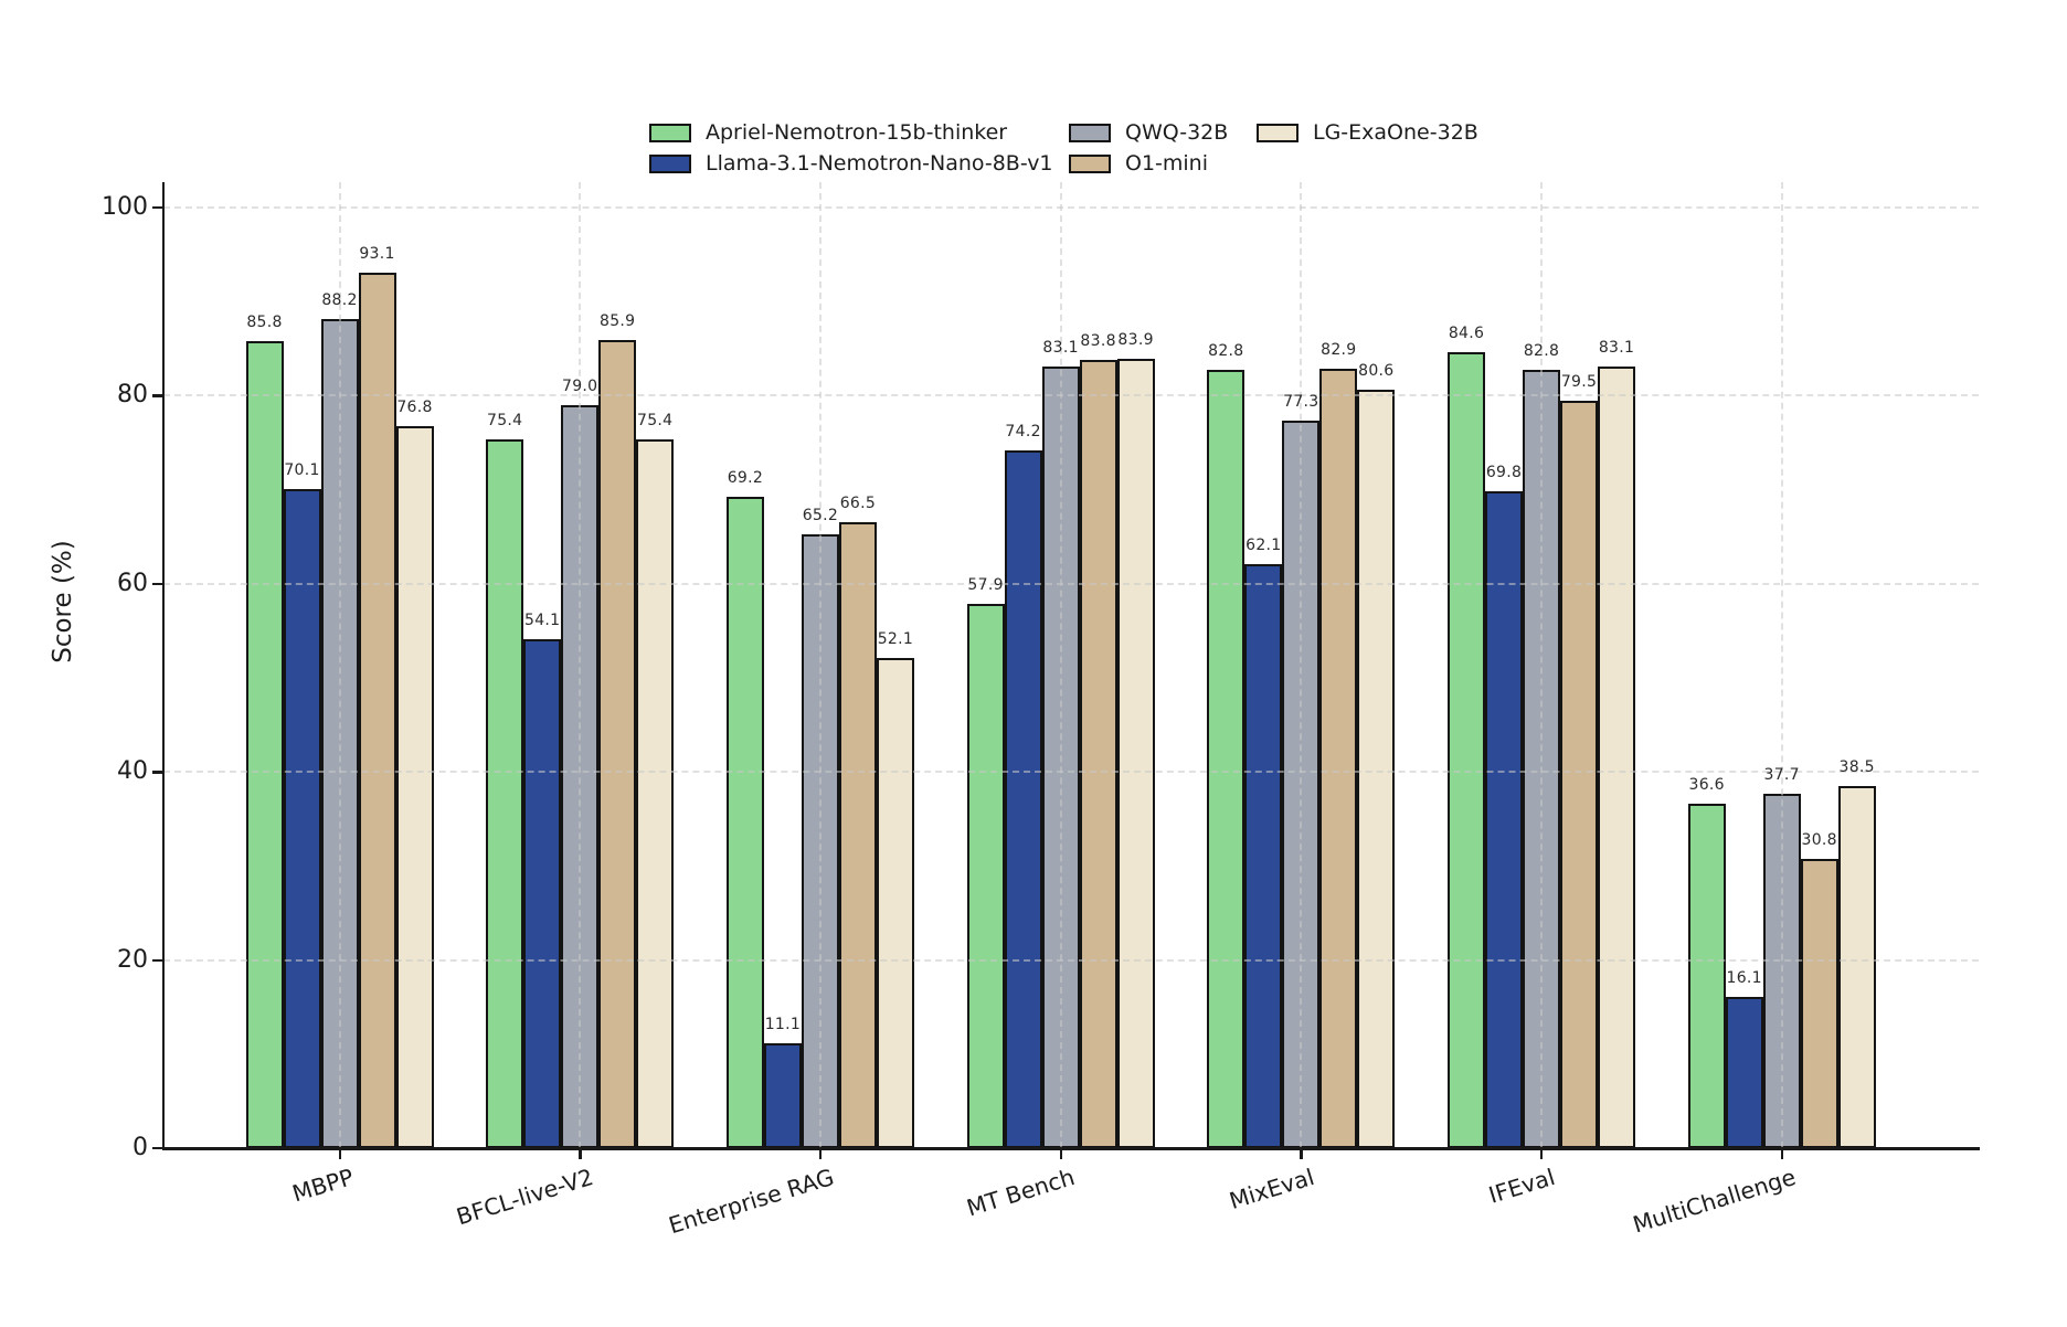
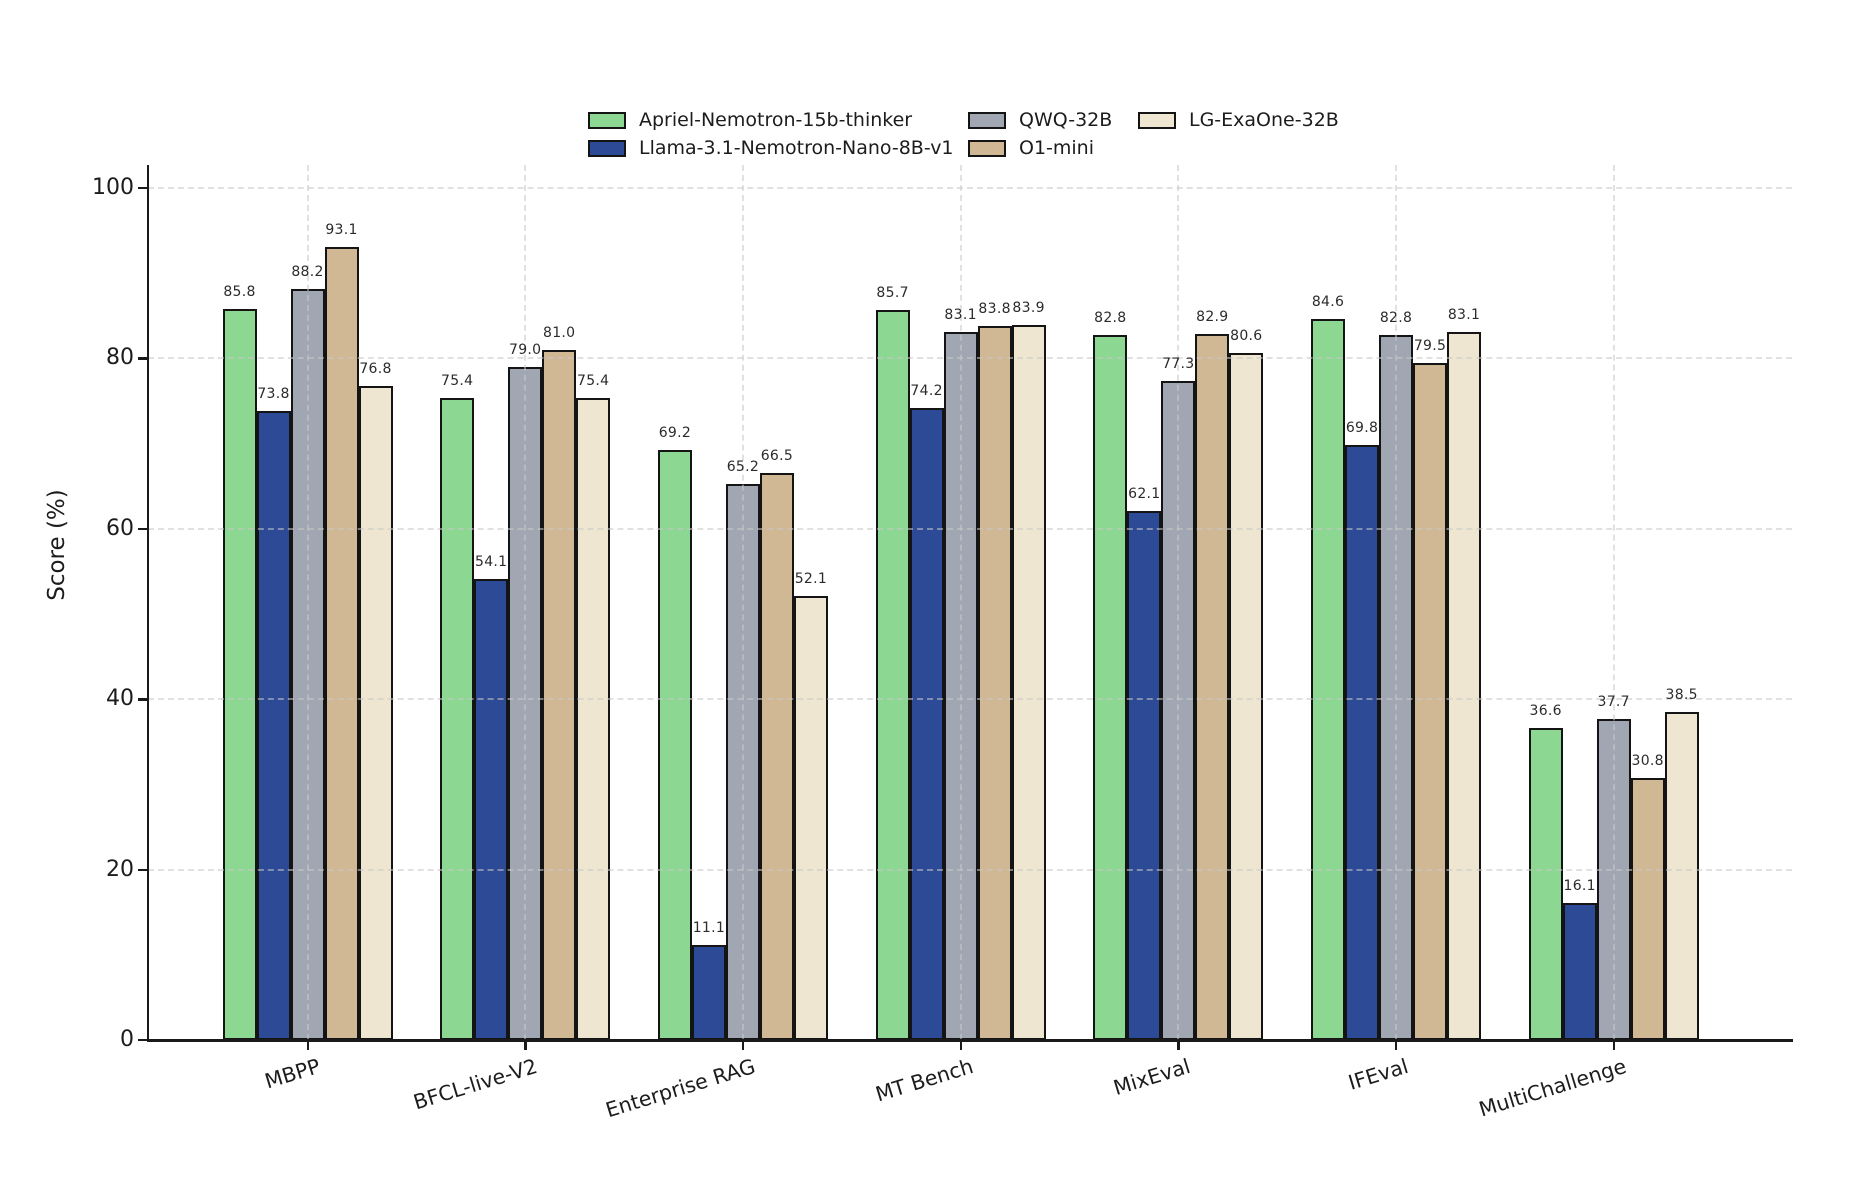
Llama-3.1-Nemotron-Nano-8B-v1/MBPP: 70.1 -> 73.8
O1-mini/BFCL-live-V2: 85.9 -> 81.0
Apriel-Nemotron-15b-thinker/MT Bench: 57.9 -> 85.7
